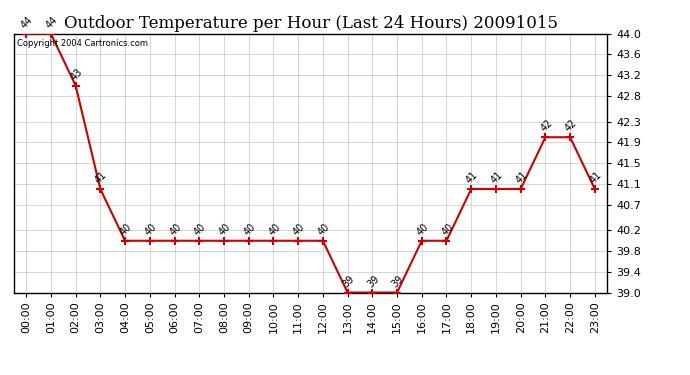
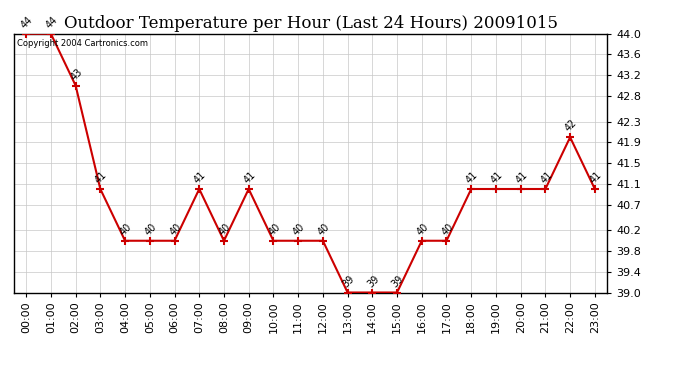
07:00: 40 -> 41
09:00: 40 -> 41
21:00: 42 -> 41
